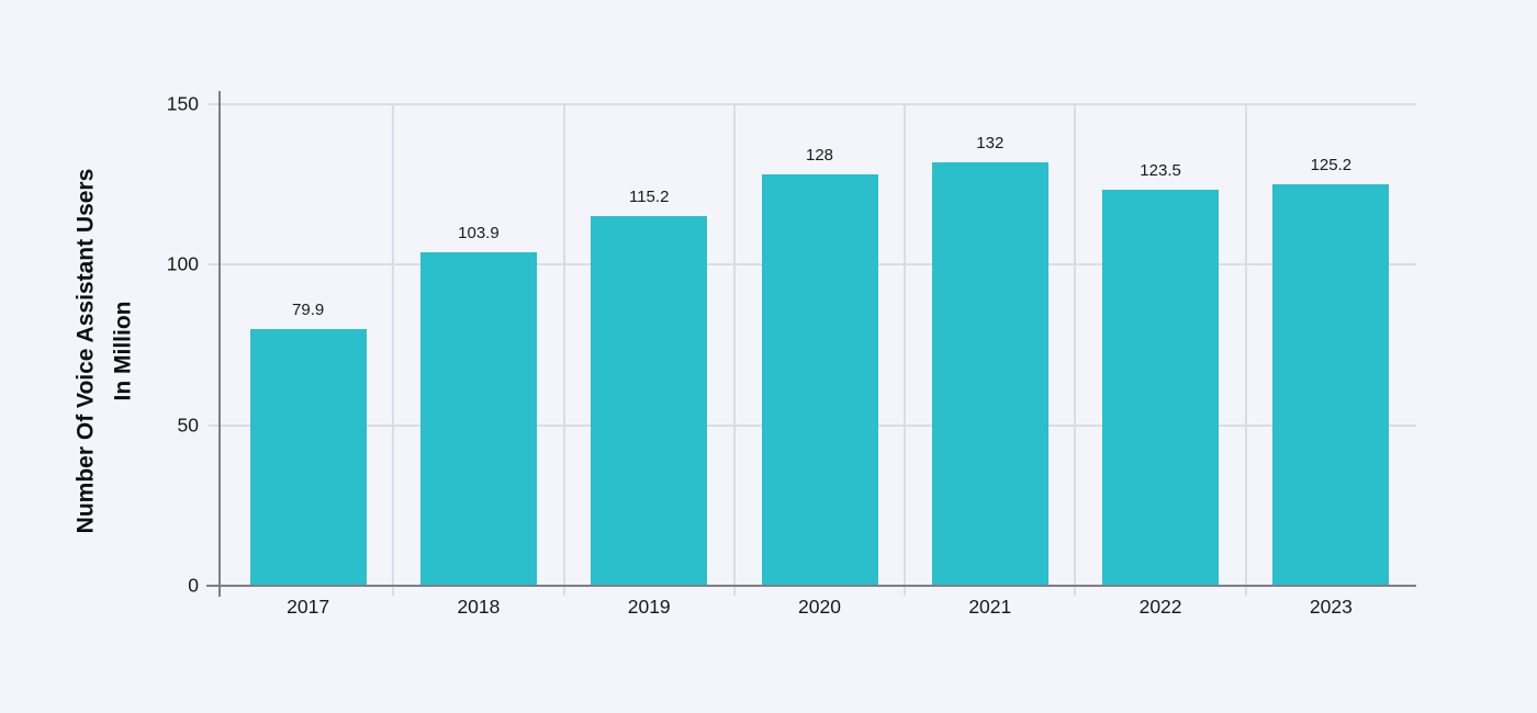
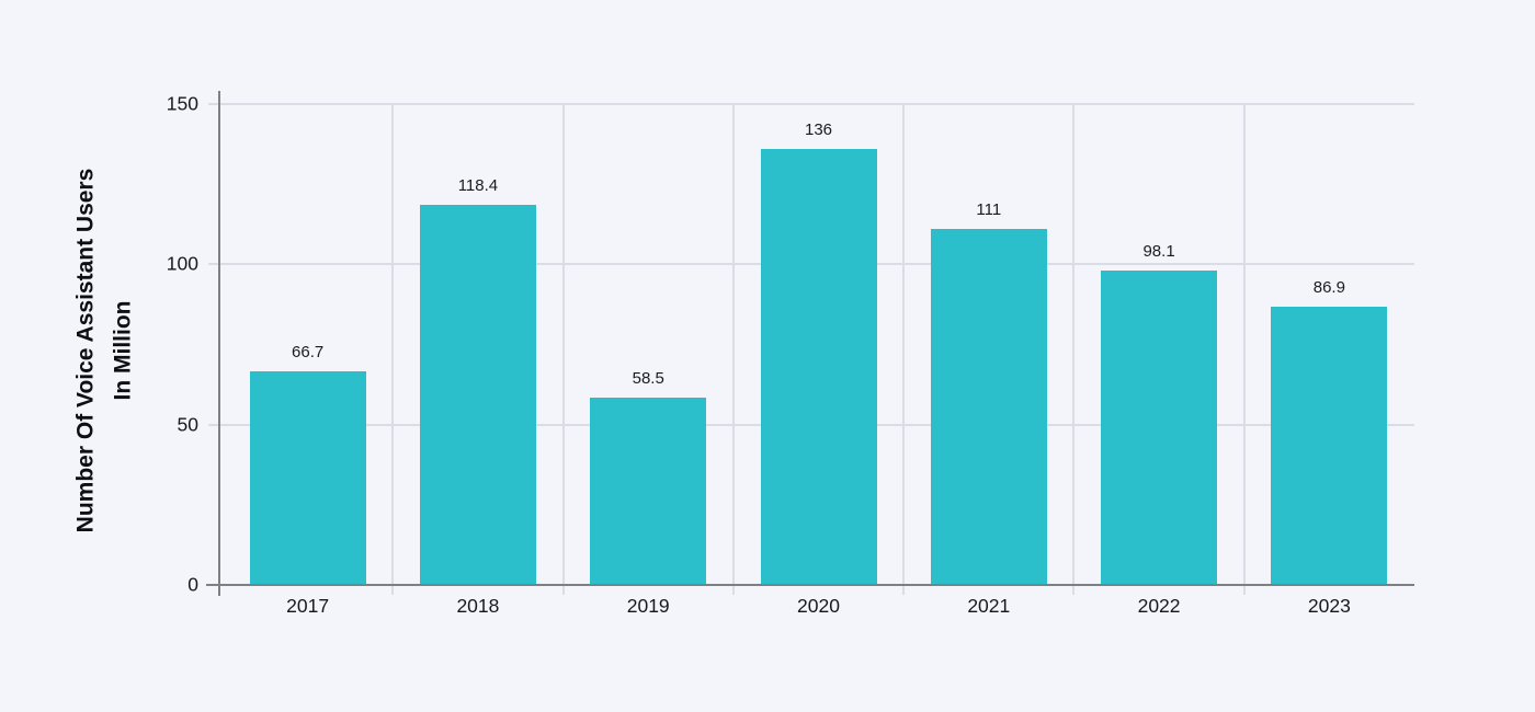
2017: 79.9 -> 66.7
2018: 103.9 -> 118.4
2019: 115.2 -> 58.5
2020: 128 -> 136
2021: 132 -> 111
2022: 123.5 -> 98.1
2023: 125.2 -> 86.9
